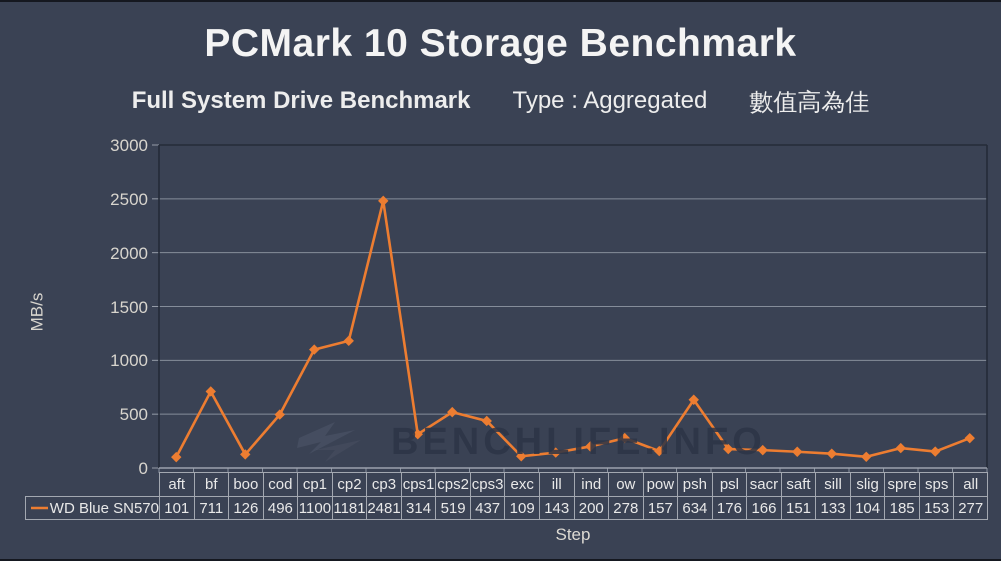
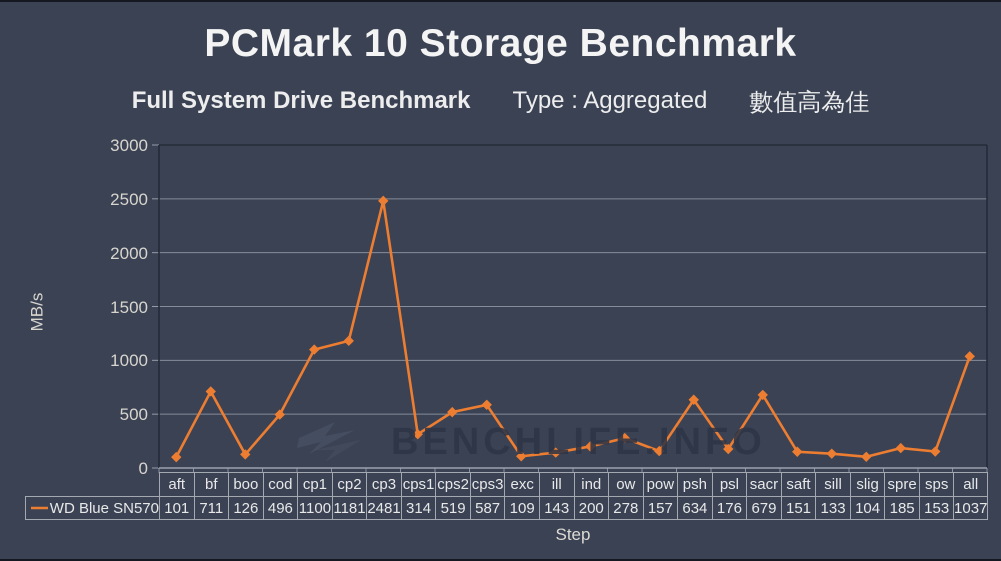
cps3: 437 -> 587
sacr: 166 -> 679
all: 277 -> 1037
